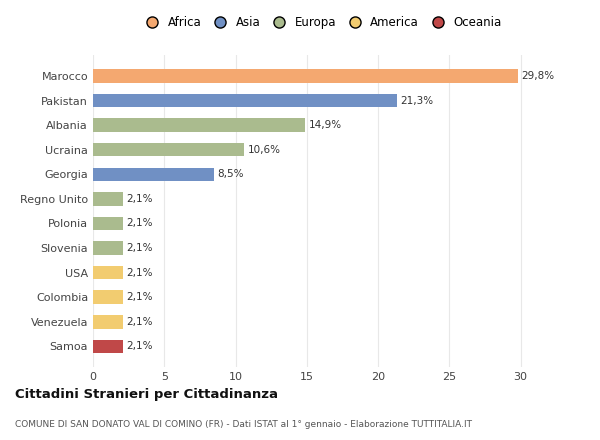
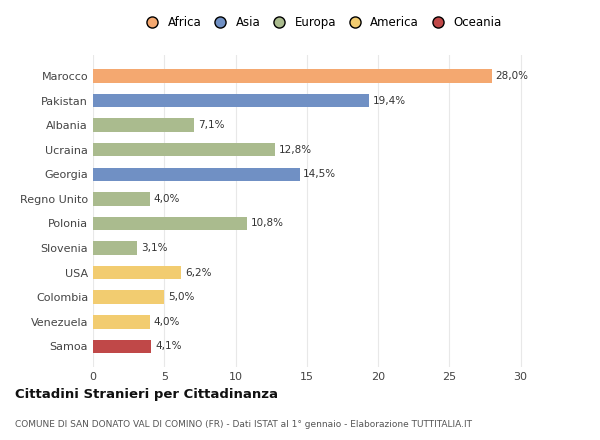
Marocco: 29,8% -> 28,0%
Pakistan: 21,3% -> 19,4%
Albania: 14,9% -> 7,1%
Ucraina: 10,6% -> 12,8%
Georgia: 8,5% -> 14,5%
Regno Unito: 2,1% -> 4,0%
Polonia: 2,1% -> 10,8%
Slovenia: 2,1% -> 3,1%
USA: 2,1% -> 6,2%
Colombia: 2,1% -> 5,0%
Venezuela: 2,1% -> 4,0%
Samoa: 2,1% -> 4,1%
